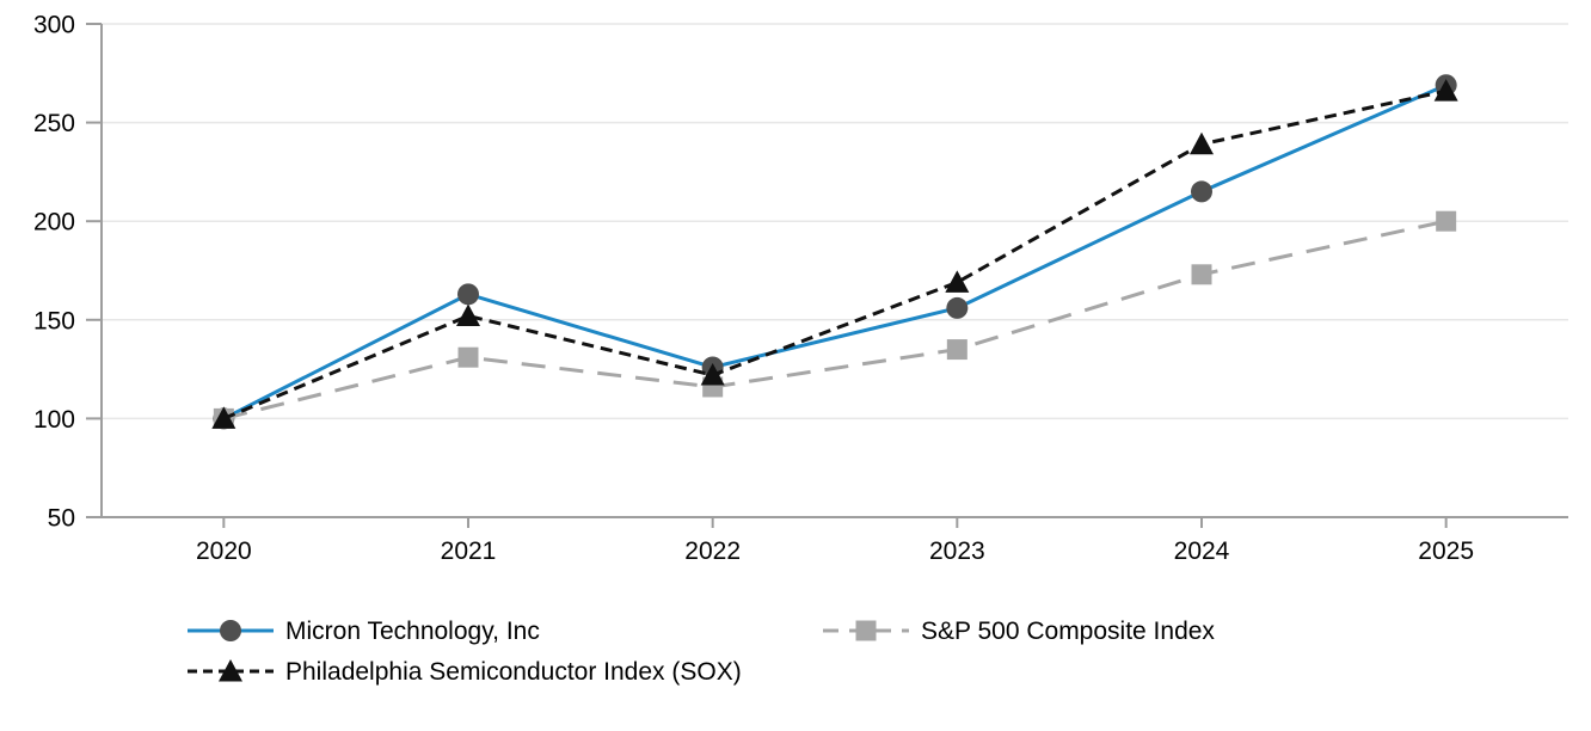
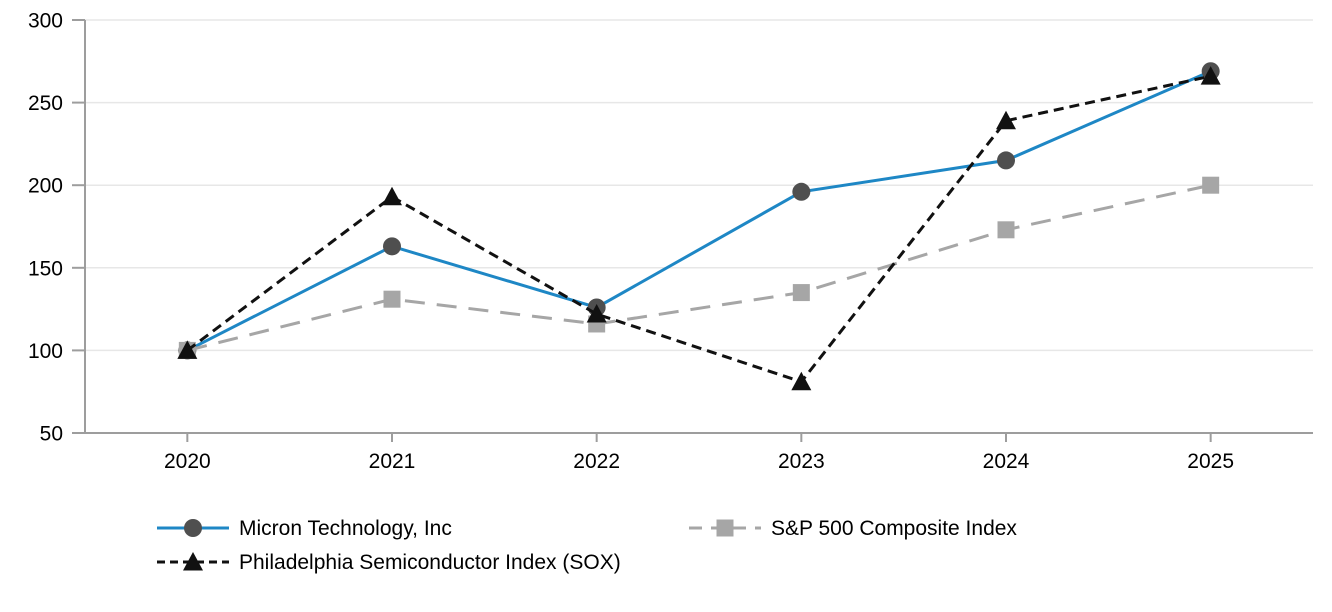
Philadelphia Semiconductor Index (SOX)/2021: 152 -> 193
Micron Technology, Inc/2023: 156 -> 196
Philadelphia Semiconductor Index (SOX)/2023: 169 -> 81
